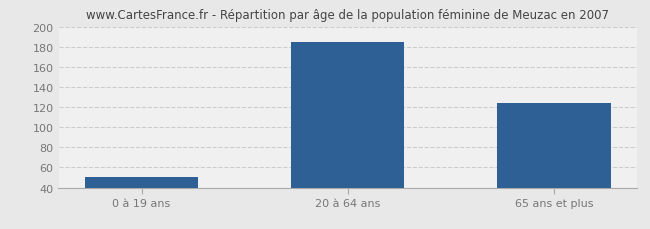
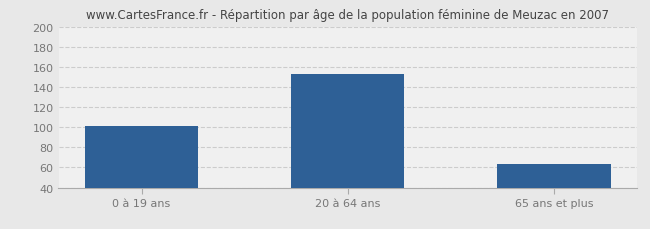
0 à 19 ans: 51 -> 101
20 à 64 ans: 185 -> 153
65 ans et plus: 124 -> 63
